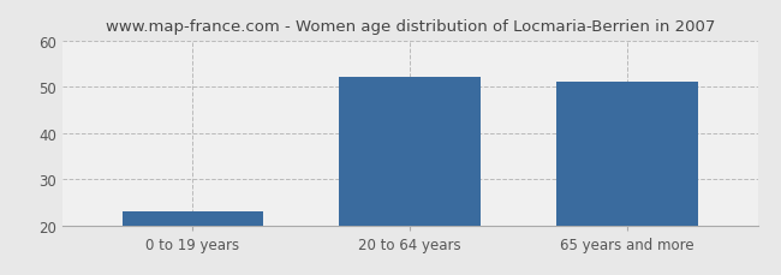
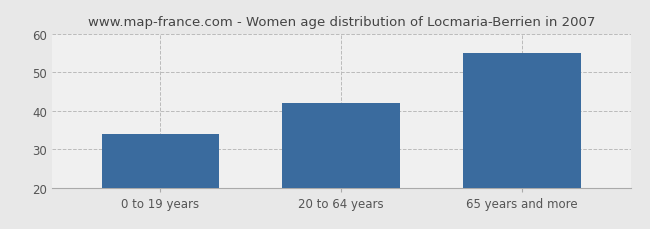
0 to 19 years: 23 -> 34
20 to 64 years: 52 -> 42
65 years and more: 51 -> 55
